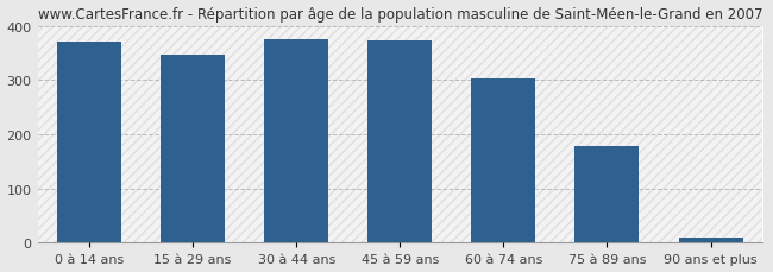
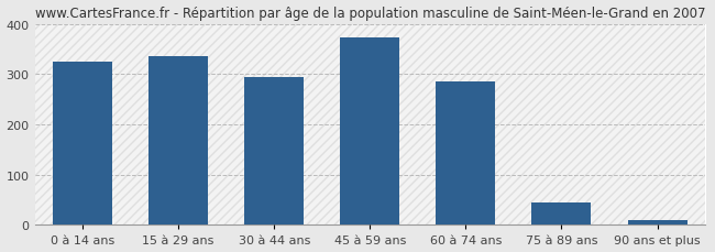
0 à 14 ans: 370 -> 325
15 à 29 ans: 347 -> 335
30 à 44 ans: 375 -> 295
60 à 74 ans: 302 -> 285
75 à 89 ans: 178 -> 45
